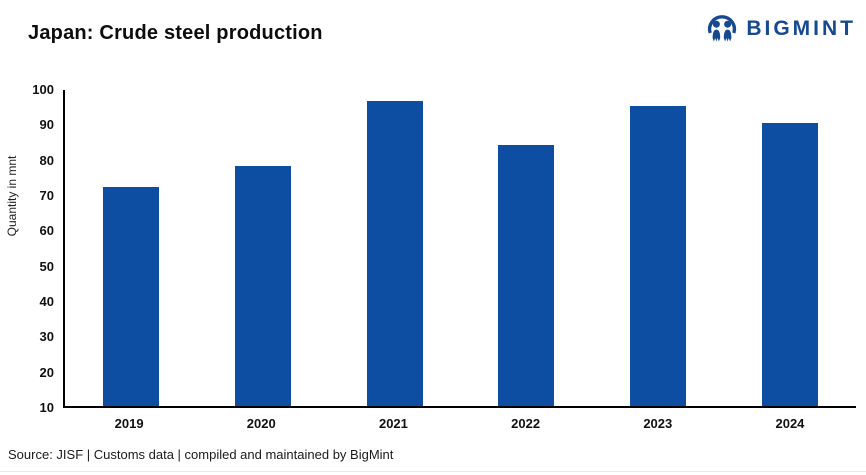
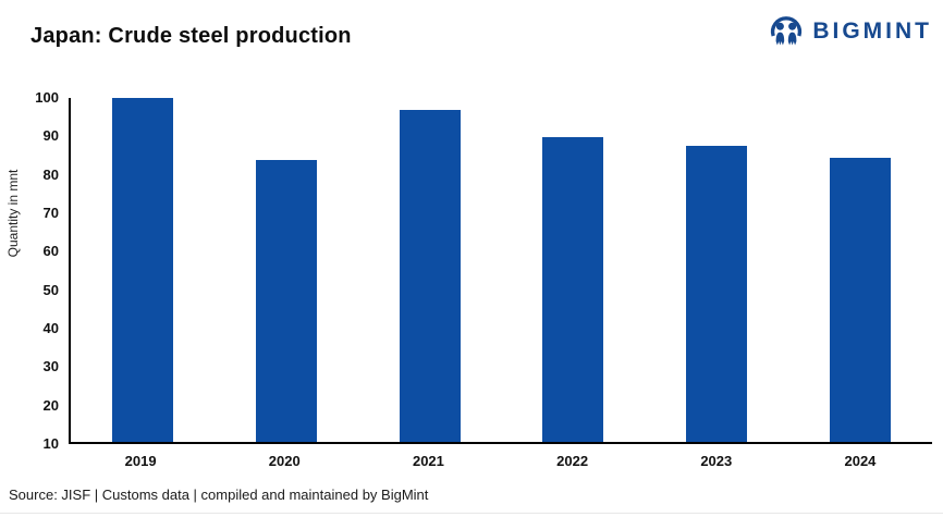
2019: 72 -> 99
2020: 78 -> 83
2022: 84 -> 89
2023: 95 -> 87
2024: 90 -> 84
